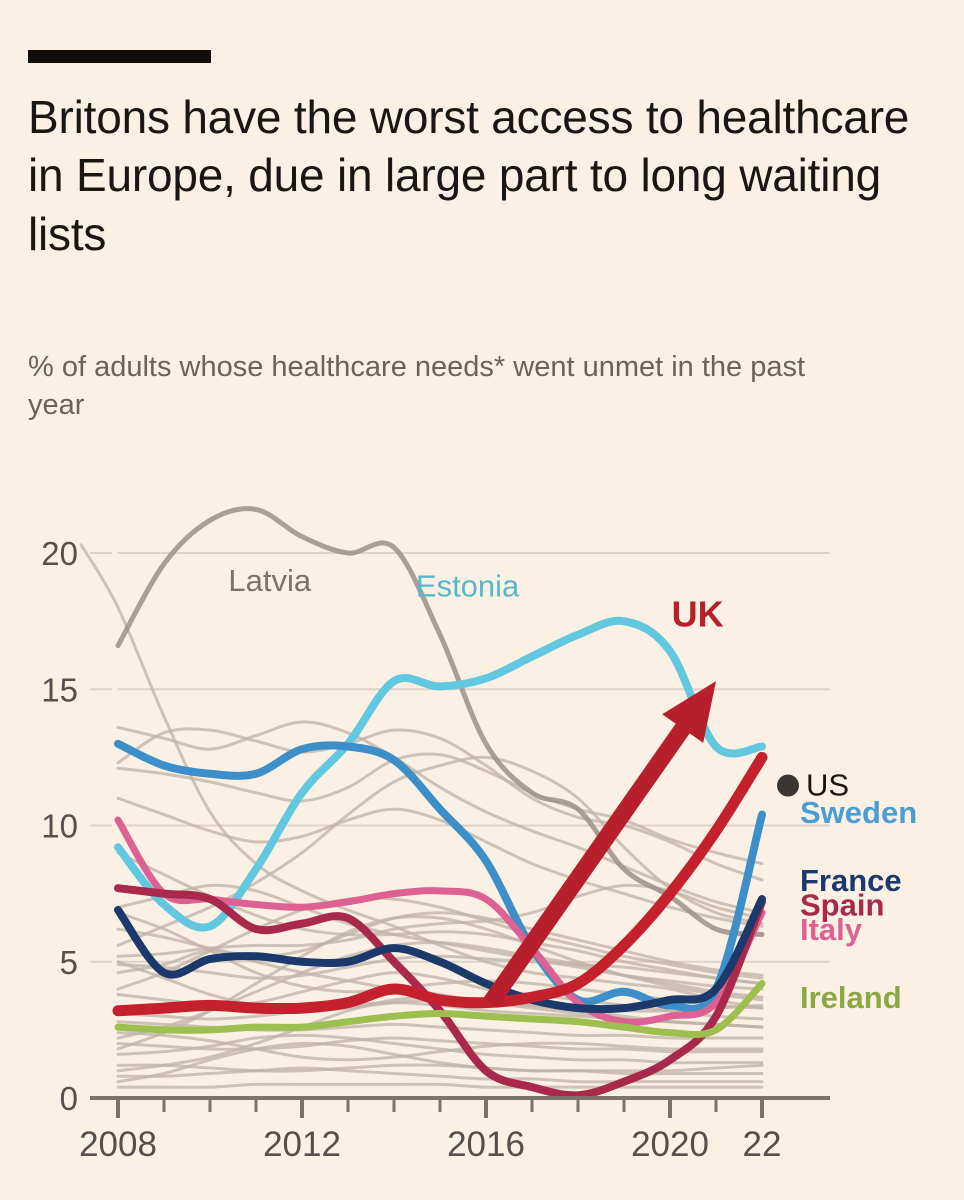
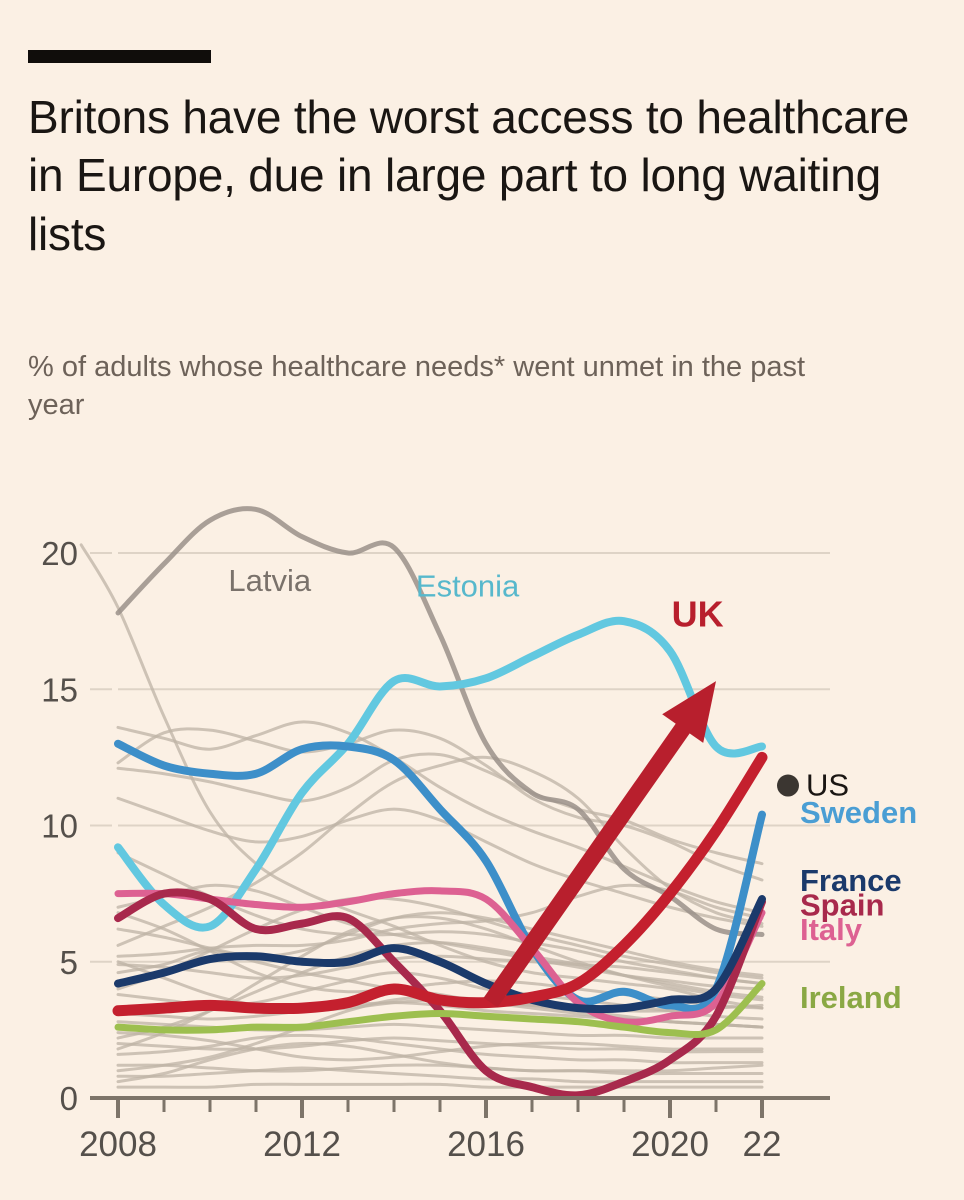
France/2008: 6.9 -> 4.2
Spain/2008: 7.7 -> 6.6
Italy/2008: 10.2 -> 7.5
Latvia/2008: 16.6 -> 17.8
